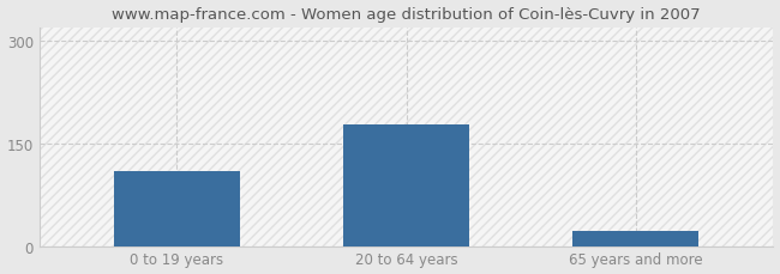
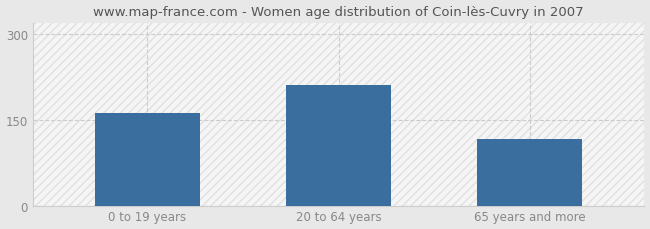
0 to 19 years: 110 -> 162
20 to 64 years: 178 -> 212
65 years and more: 22 -> 116
